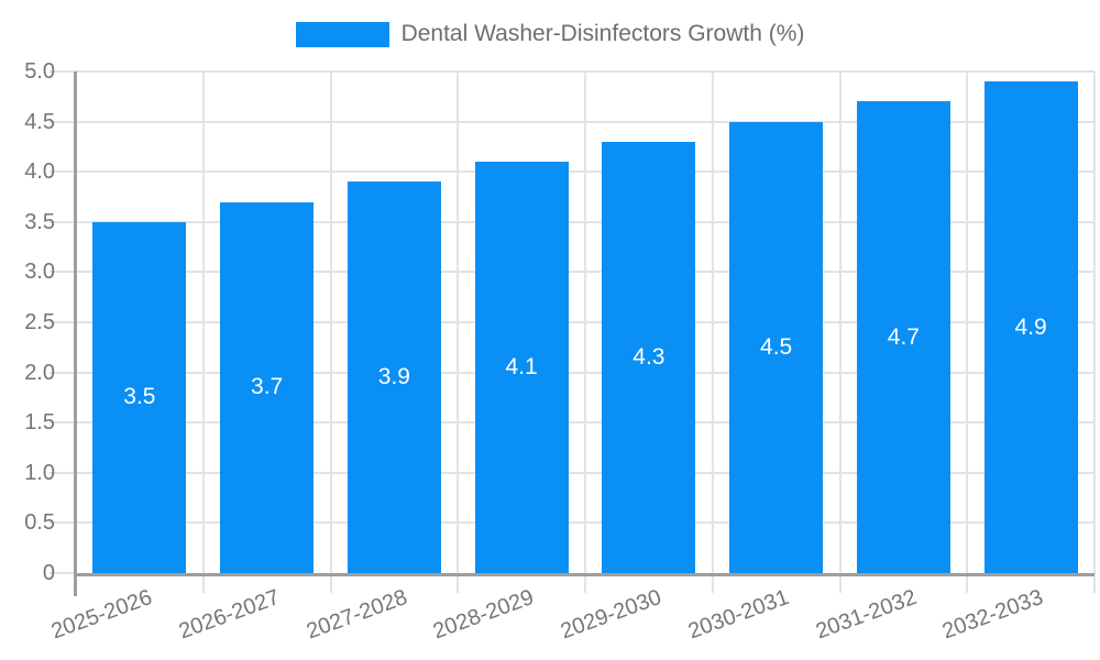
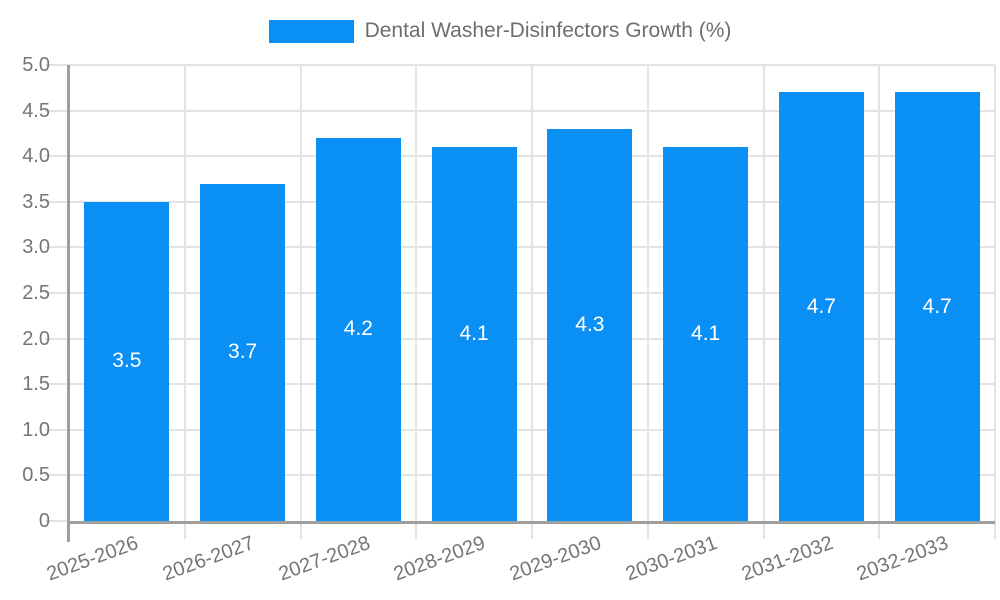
2027-2028: 3.9 -> 4.2
2030-2031: 4.5 -> 4.1
2032-2033: 4.9 -> 4.7
